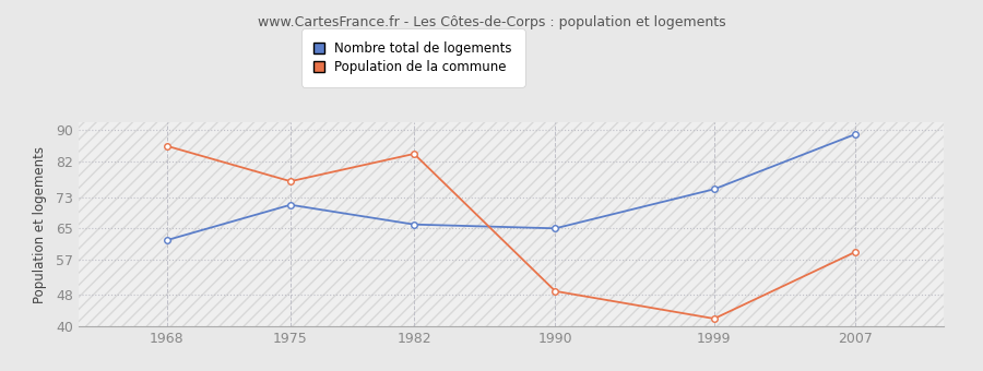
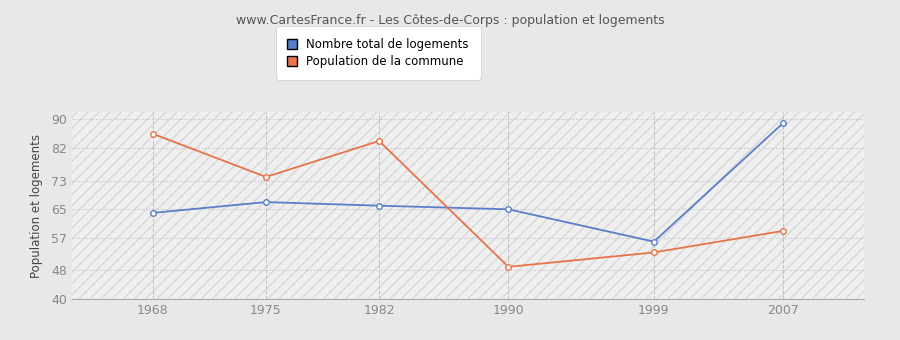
Nombre total de logements/1968: 62 -> 64
Nombre total de logements/1975: 71 -> 67
Population de la commune/1975: 77 -> 74
Nombre total de logements/1999: 75 -> 56
Population de la commune/1999: 42 -> 53
